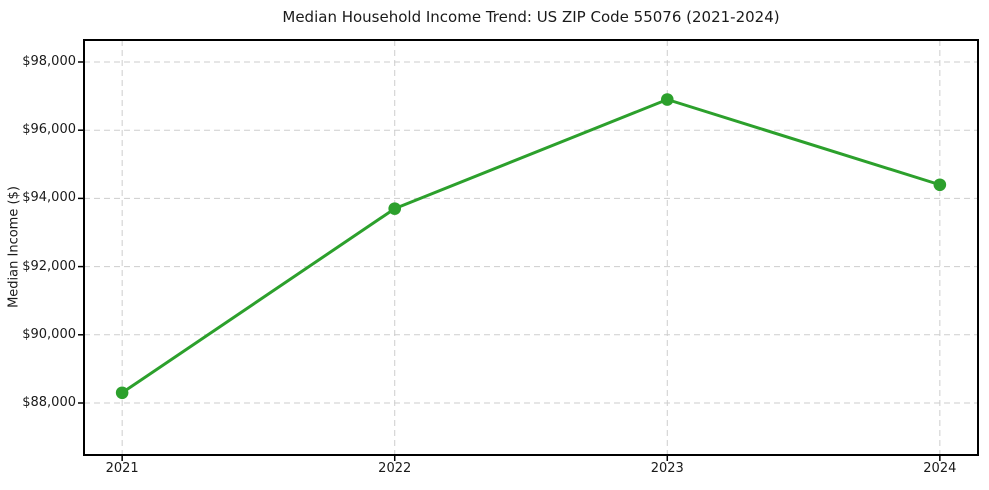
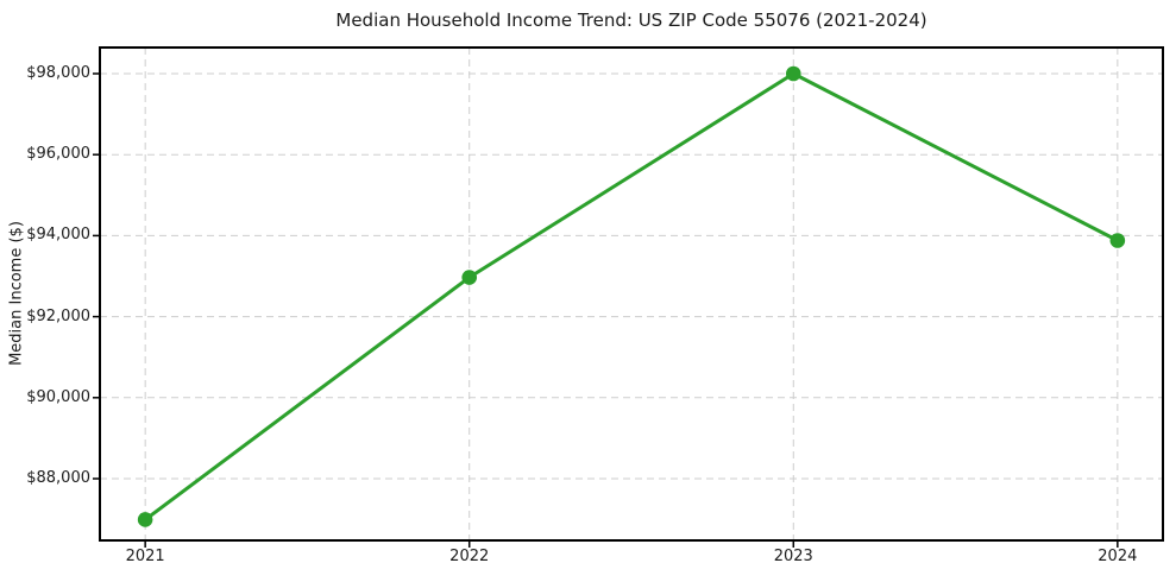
2021: $88300 -> $87000
2022: $93700 -> $93000
2023: $96900 -> $98000
2024: $94400 -> $93900
